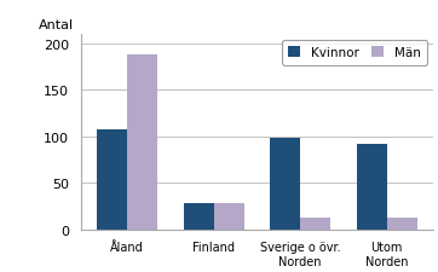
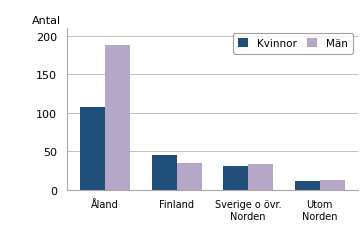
Kvinnor/Finland: 28 -> 45
Män/Finland: 28 -> 35
Kvinnor/Sverige o övr. Norden: 98 -> 30
Män/Sverige o övr. Norden: 12 -> 33
Kvinnor/Utom Norden: 92 -> 11
